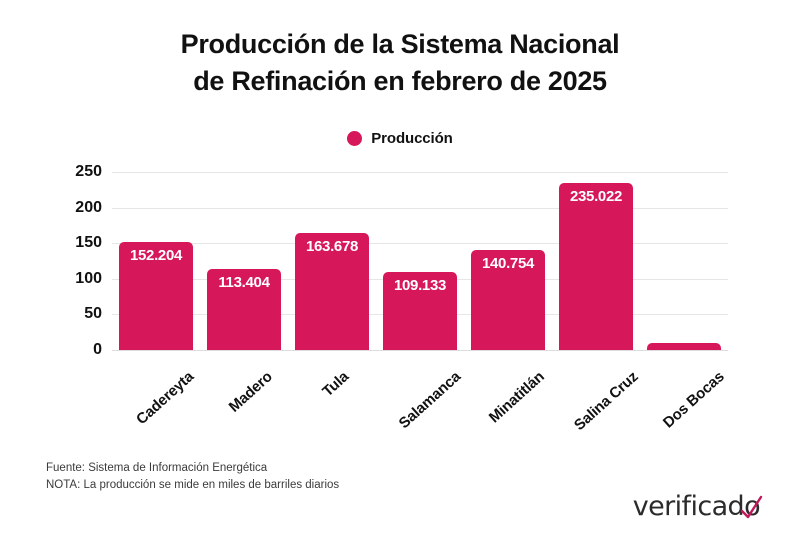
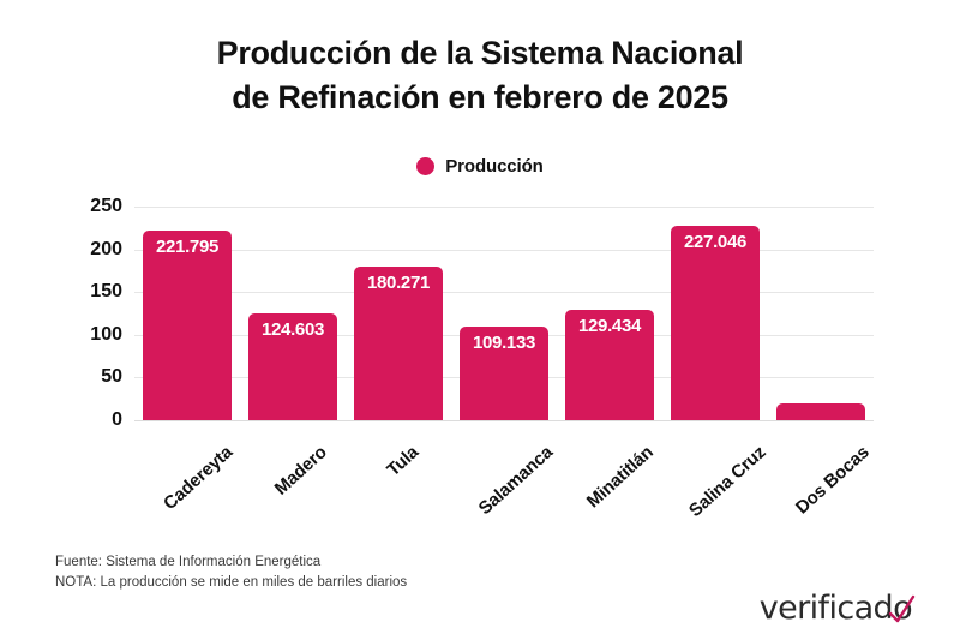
Cadereyta: 152.204 -> 221.795
Madero: 113.404 -> 124.603
Tula: 163.678 -> 180.271
Minatitlán: 140.754 -> 129.434
Salina Cruz: 235.022 -> 227.046
Dos Bocas: 10 -> 20
